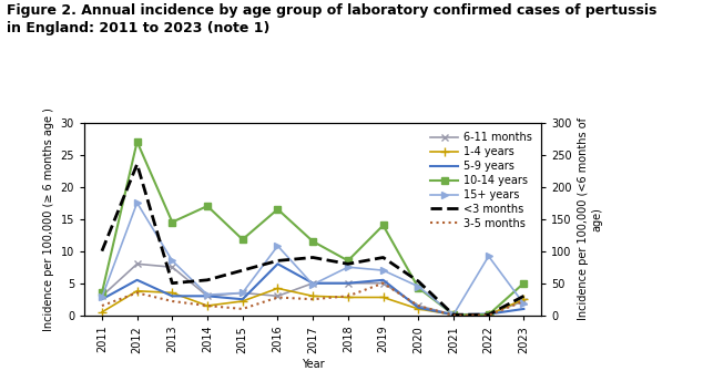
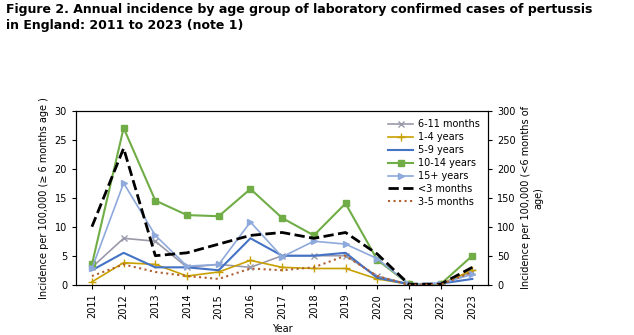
10-14 years/2014: 17.0 -> 12.0
15+ years/2022: 9.2 -> 0.2
